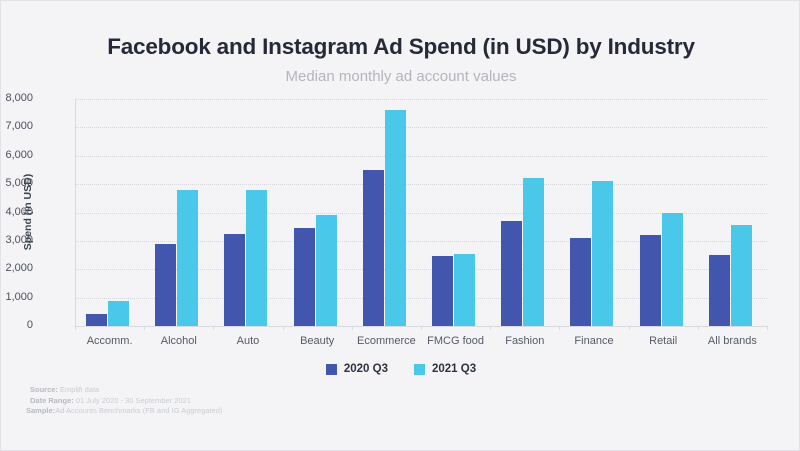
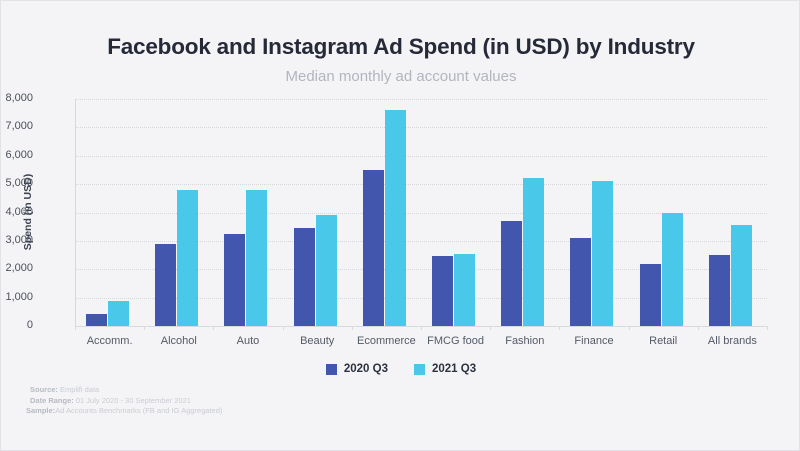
2020 Q3/Retail: 3200 -> 2200
